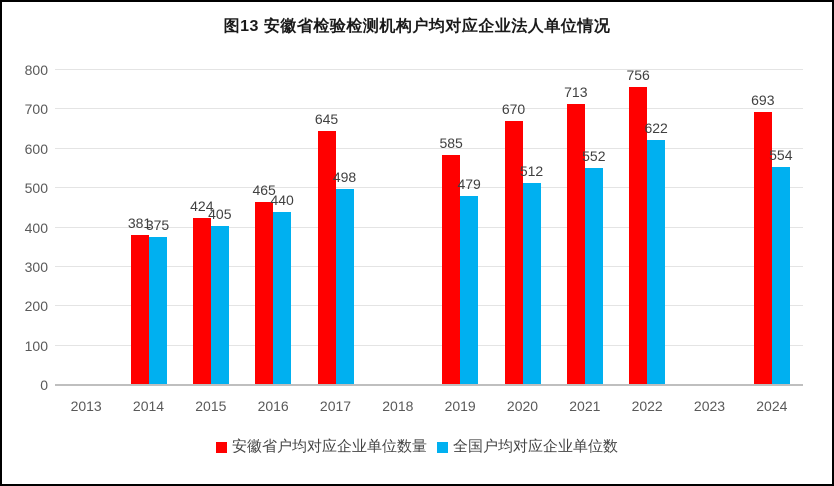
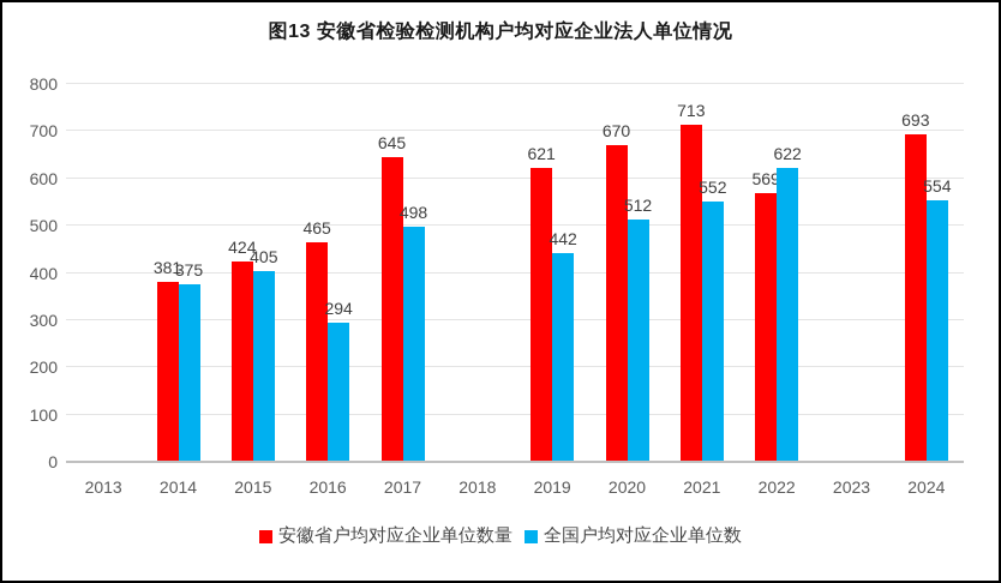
全国户均对应企业单位数/2016: 440 -> 294
安徽省户均对应企业单位数量/2019: 585 -> 621
全国户均对应企业单位数/2019: 479 -> 442
安徽省户均对应企业单位数量/2022: 756 -> 569
